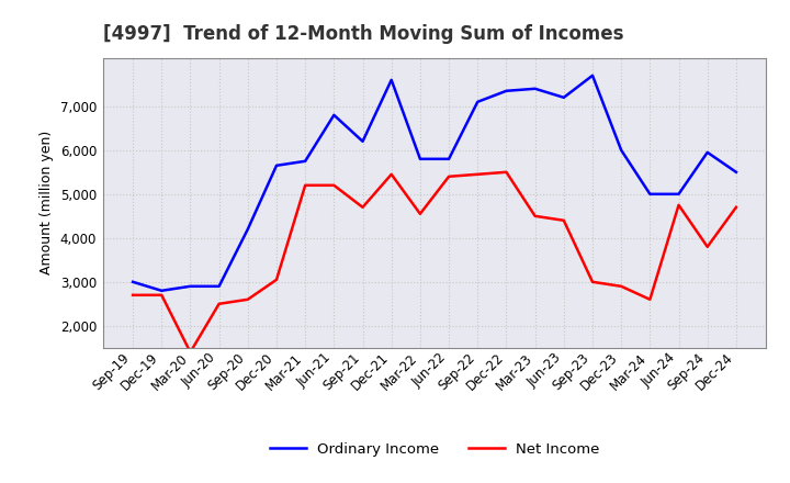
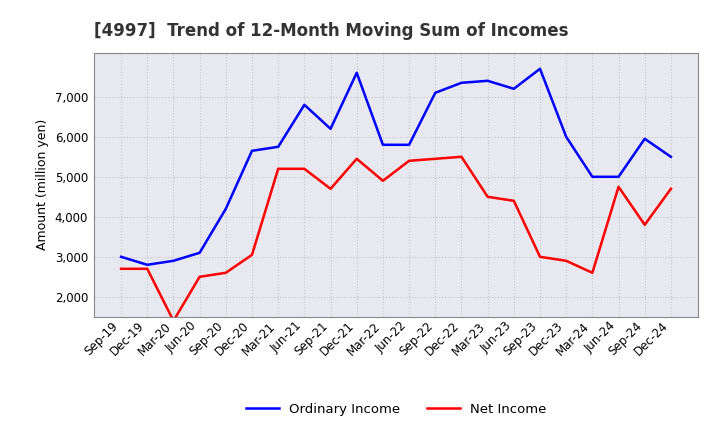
Ordinary Income/Jun-20: 2,900 -> 3,100
Net Income/Mar-22: 4,550 -> 4,900
